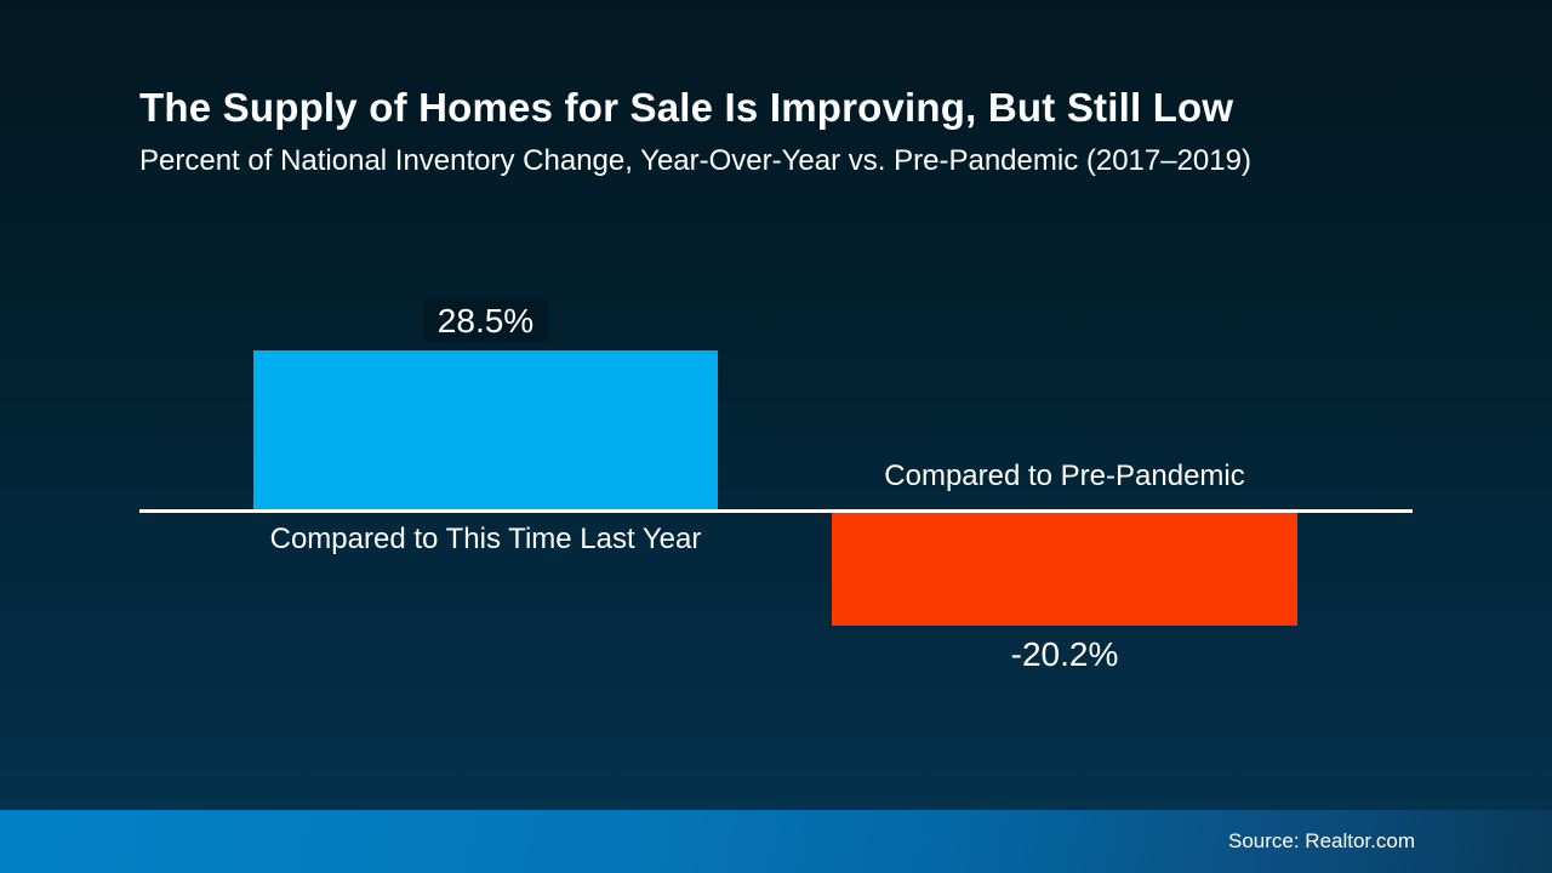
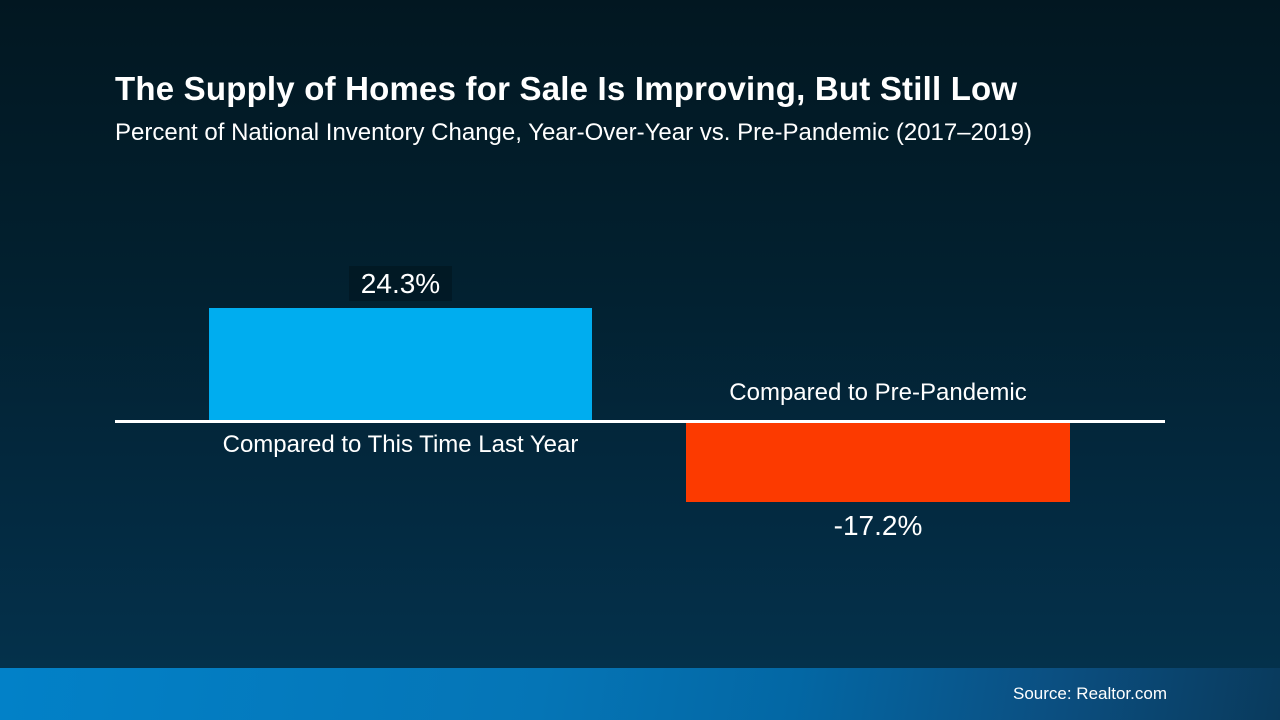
Compared to This Time Last Year: 28.5% -> 24.3%
Compared to Pre-Pandemic: -20.2% -> -17.2%
